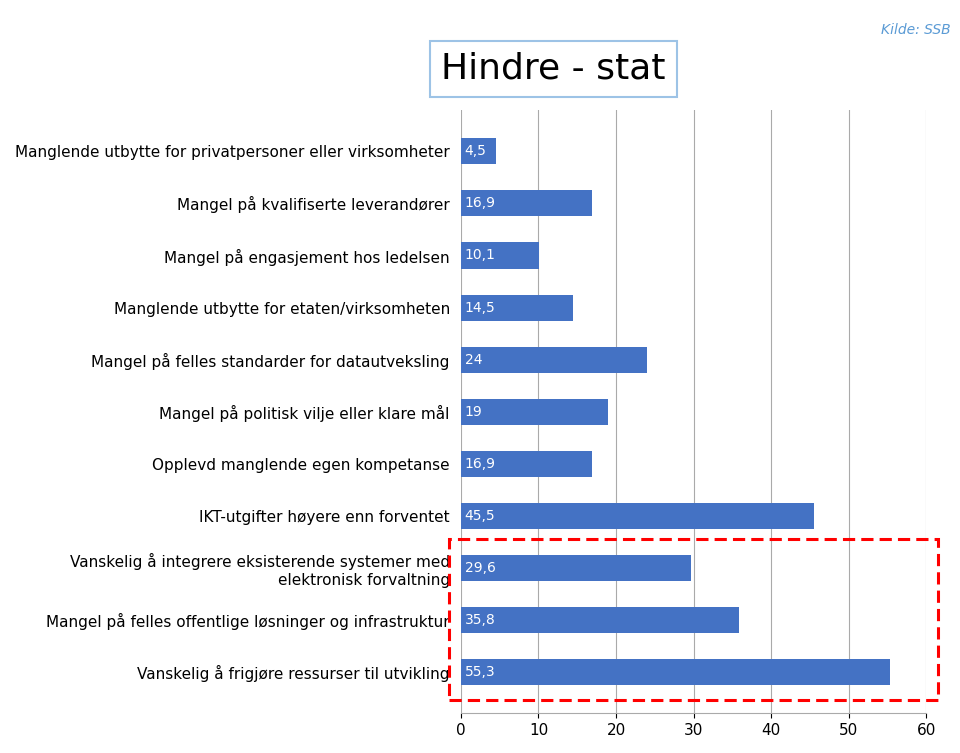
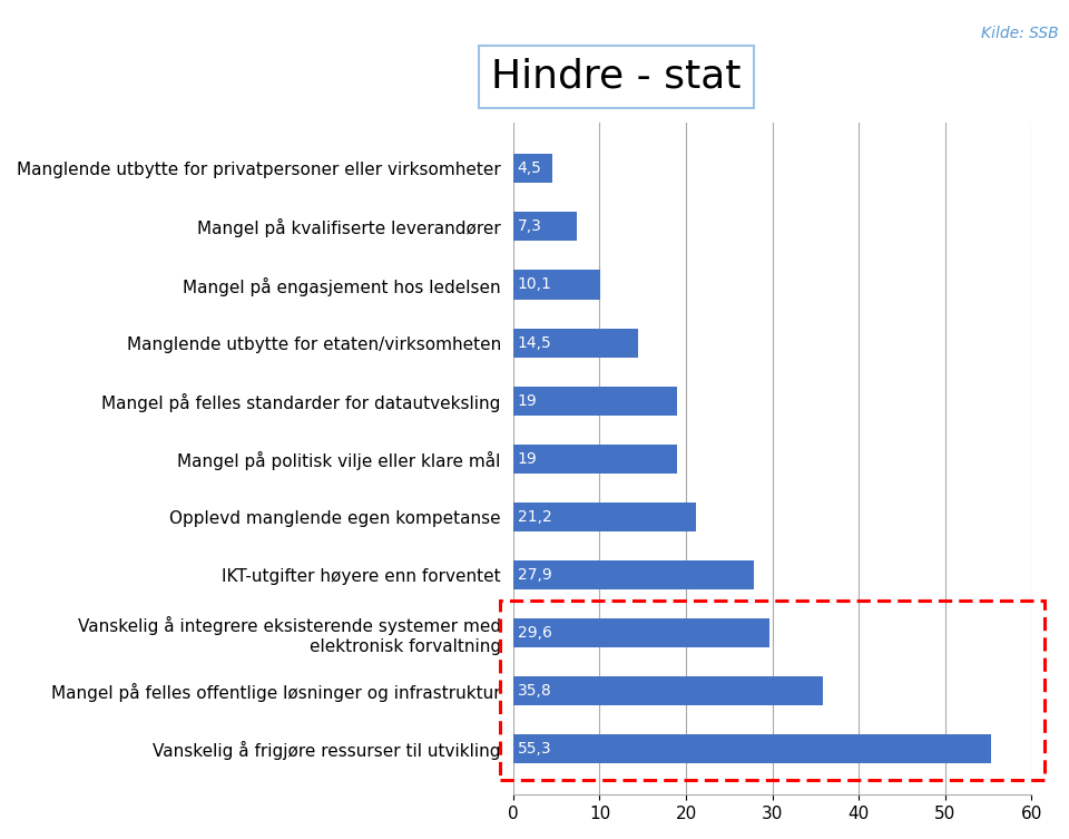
Mangel på kvalifiserte leverandører: 16,9 -> 7,3
Mangel på felles standarder for datautveksling: 24 -> 19
Opplevd manglende egen kompetanse: 16,9 -> 21,2
IKT-utgifter høyere enn forventet: 45,5 -> 27,9
